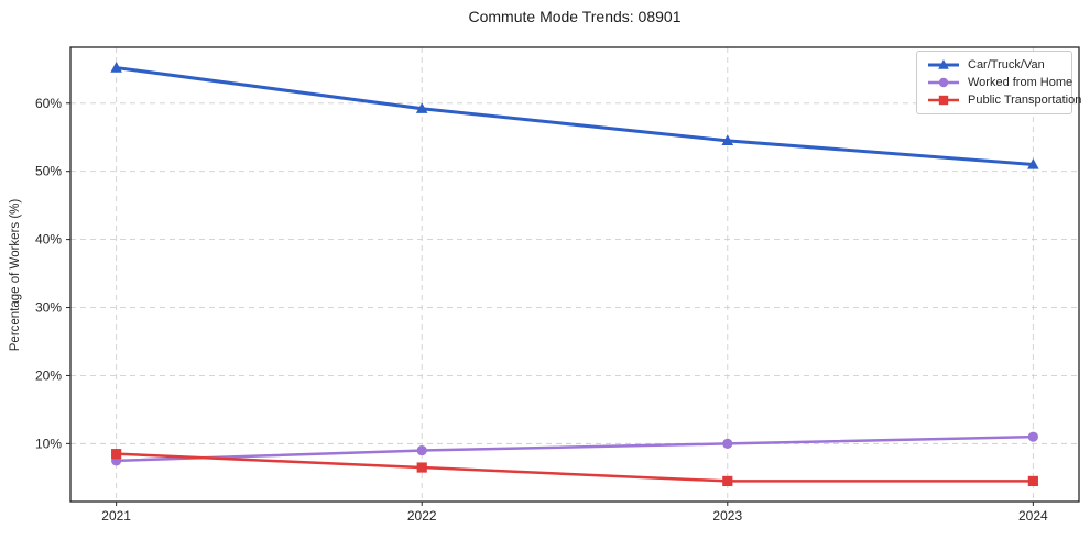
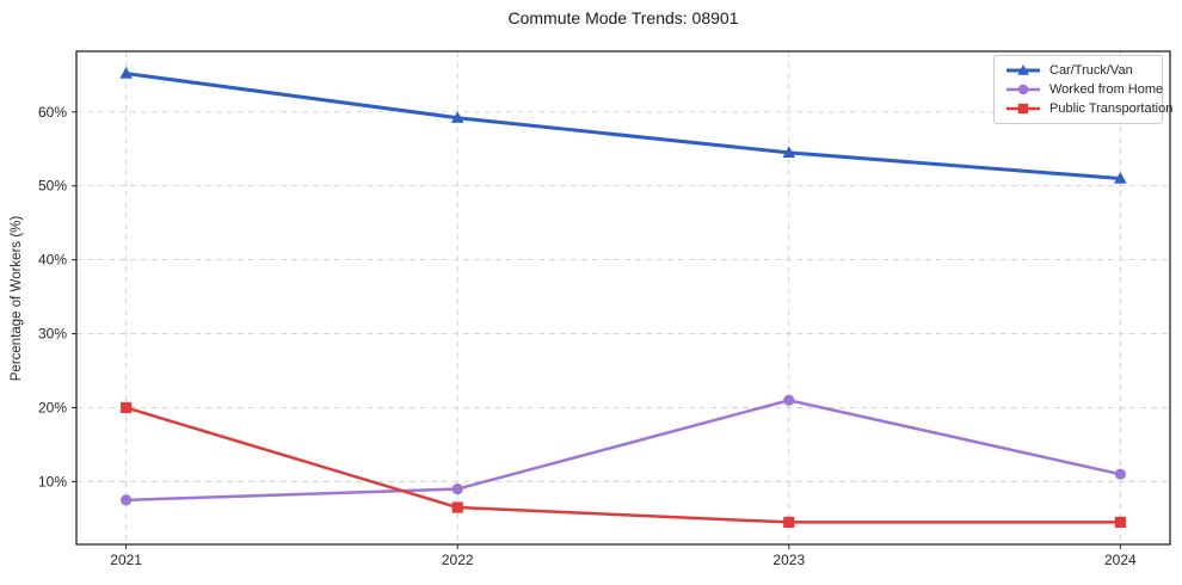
Public Transportation/2021: 8% -> 20%
Worked from Home/2023: 10% -> 21%
